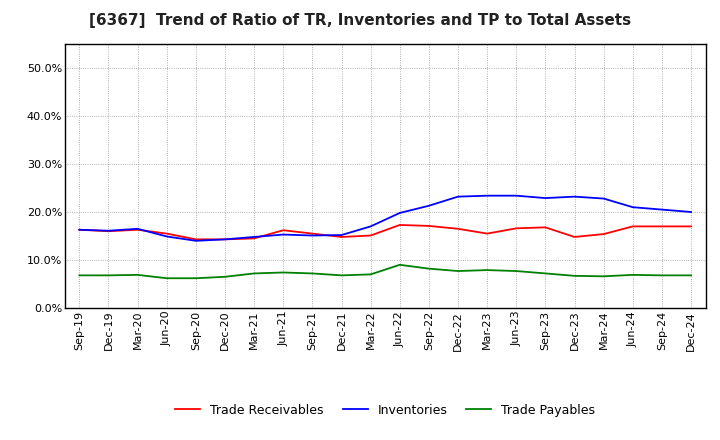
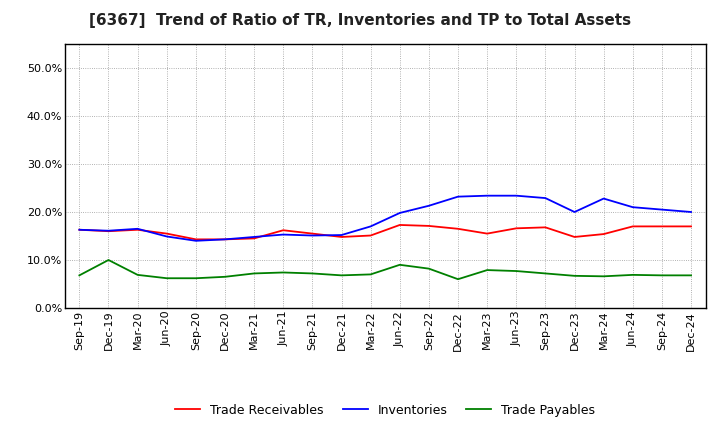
Trade Payables/Dec-19: 6.8% -> 10.0%
Trade Payables/Dec-22: 7.7% -> 6.0%
Inventories/Dec-23: 23.2% -> 20.0%
